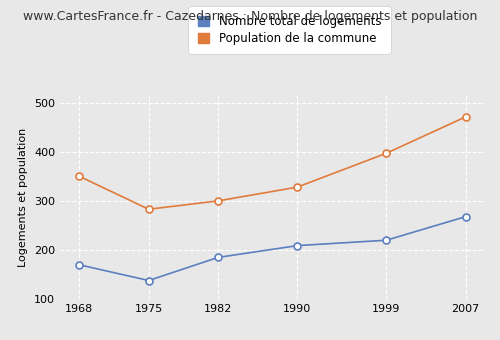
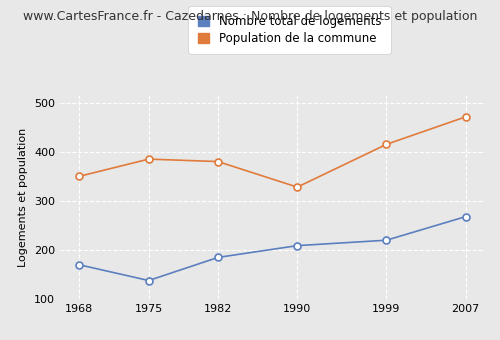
Population de la commune/1975: 283 -> 385
Population de la commune/1982: 300 -> 380
Population de la commune/1999: 397 -> 415
